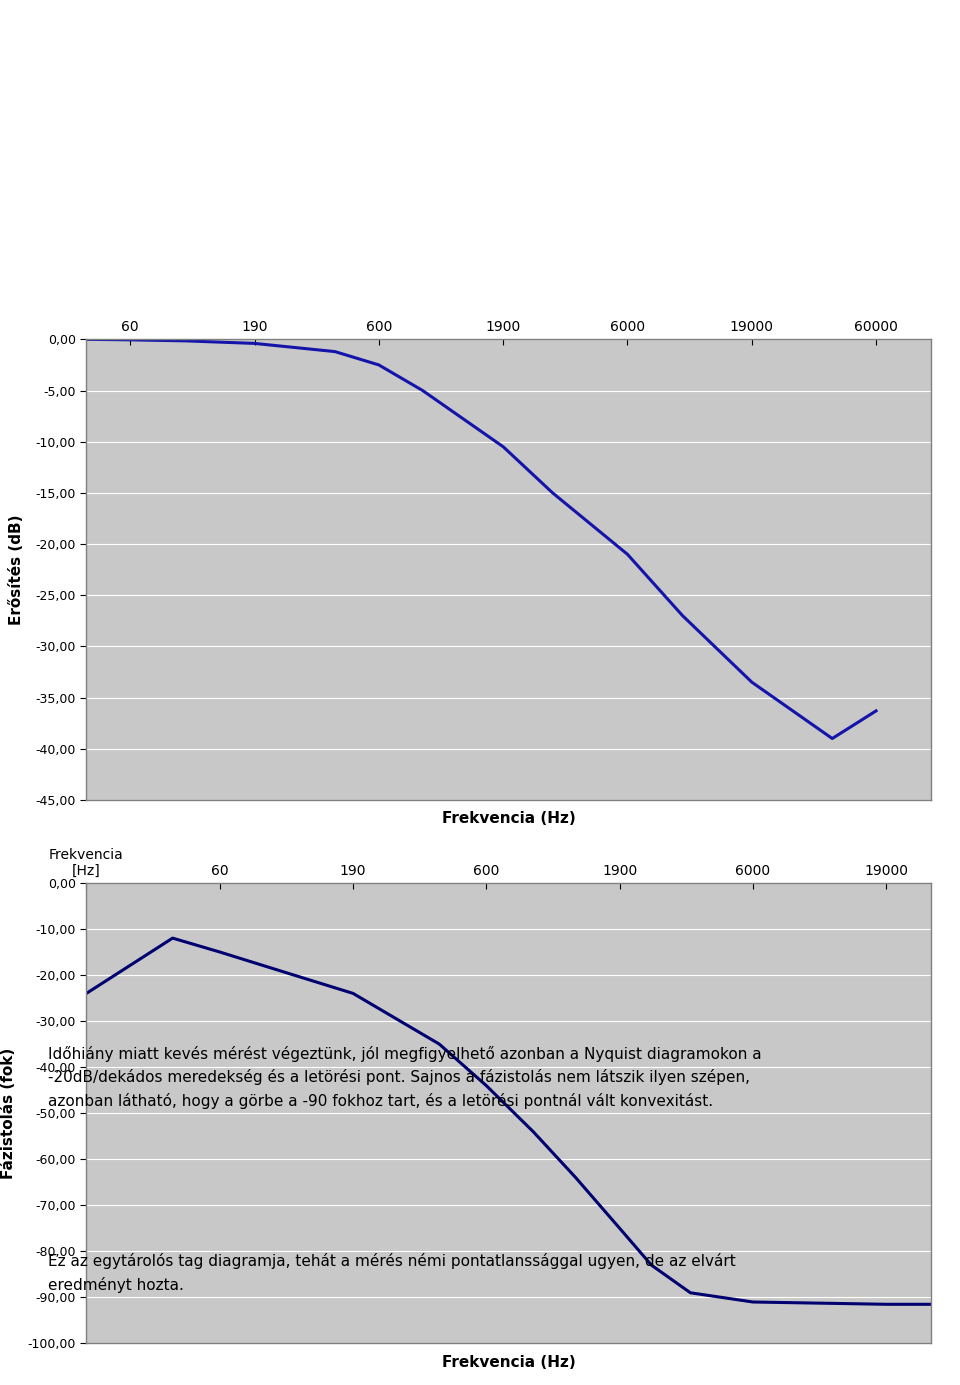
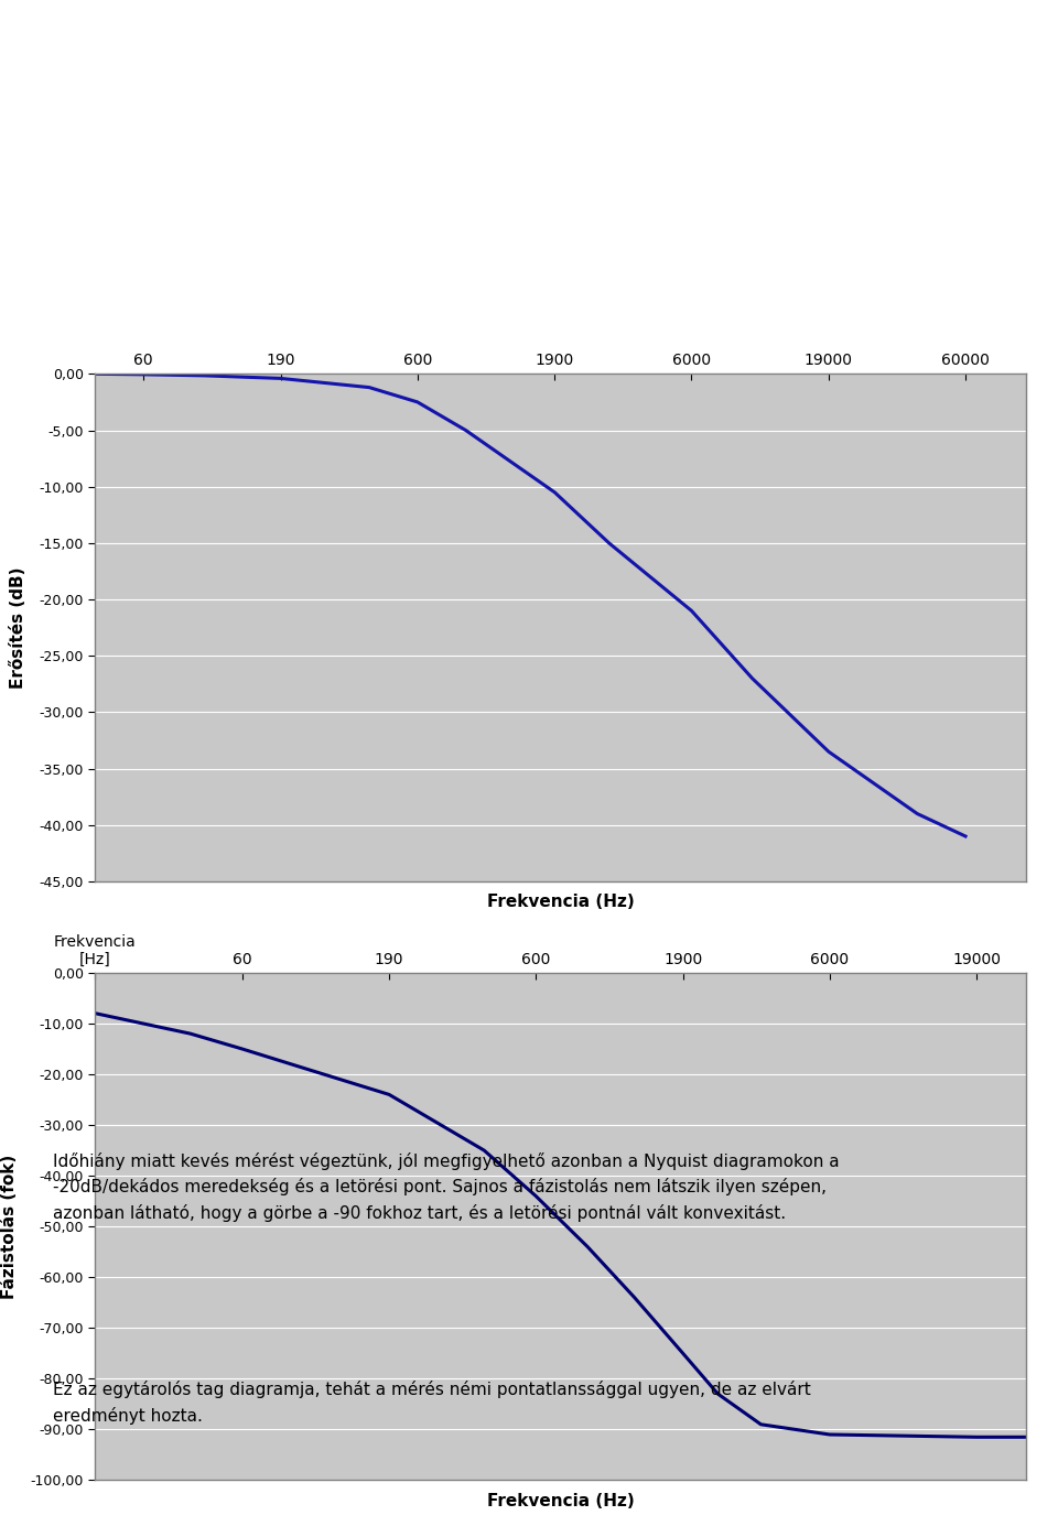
60000: -36,3 -> -41,0
Frekvencia [Hz]: -24,0 -> -8,0
